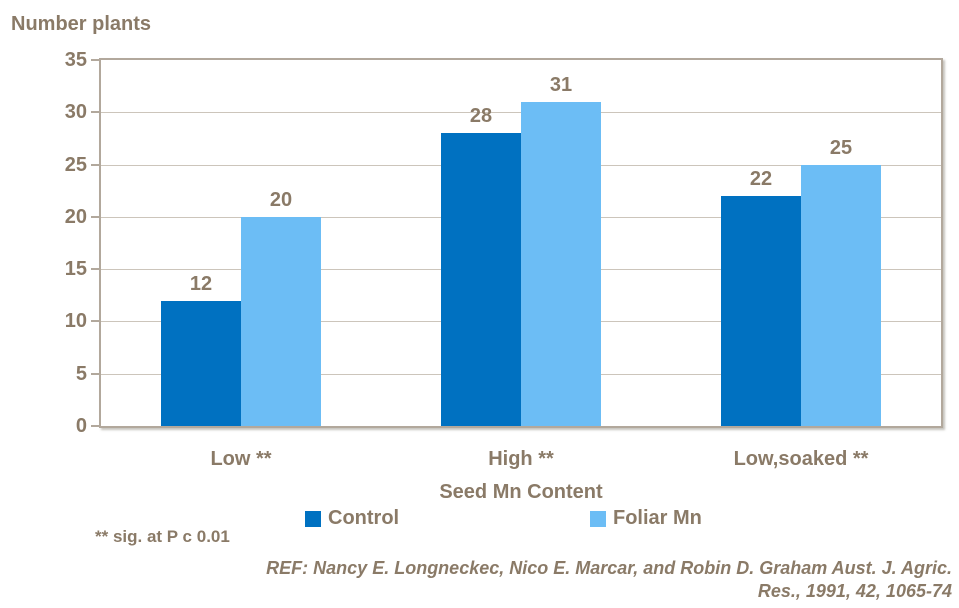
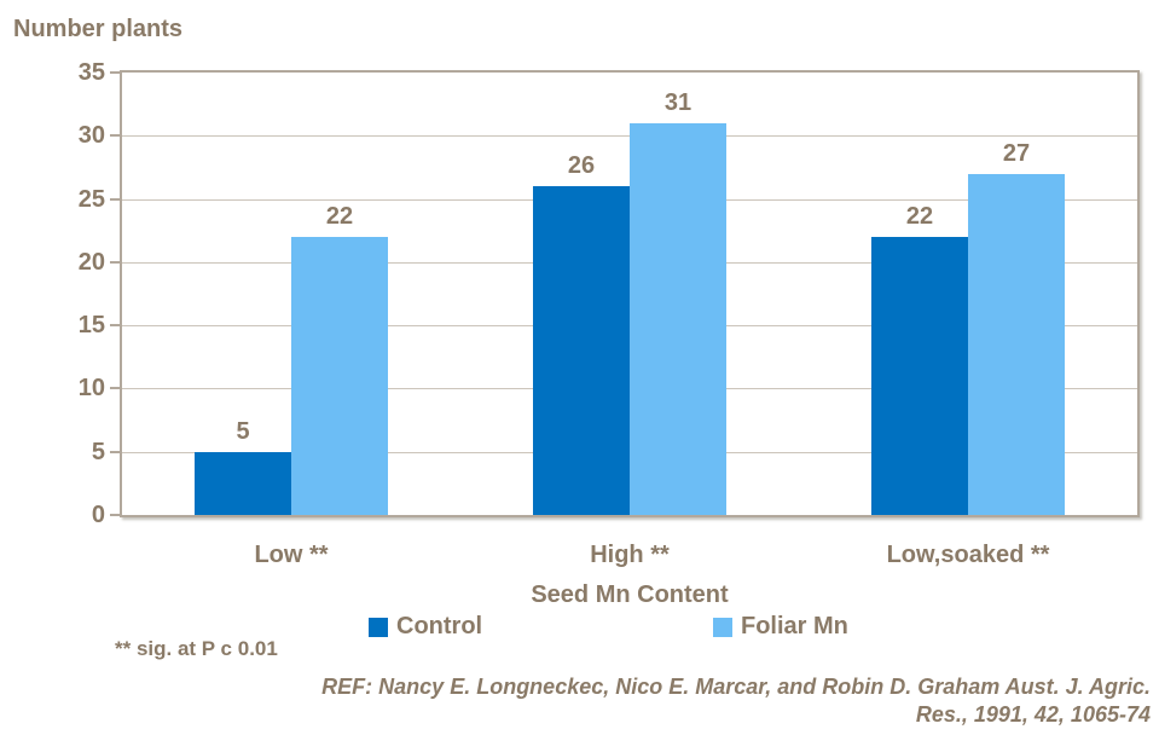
Control/Low **: 12 -> 5
Foliar Mn/Low **: 20 -> 22
Control/High **: 28 -> 26
Foliar Mn/Low,soaked **: 25 -> 27
